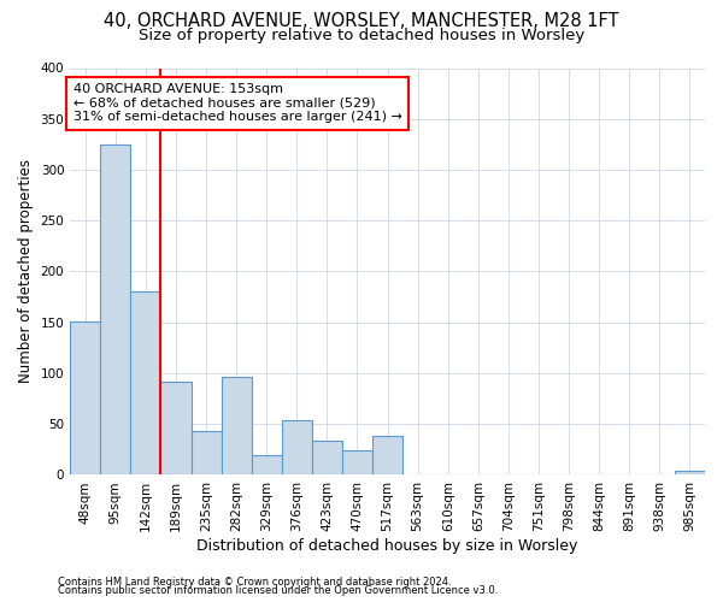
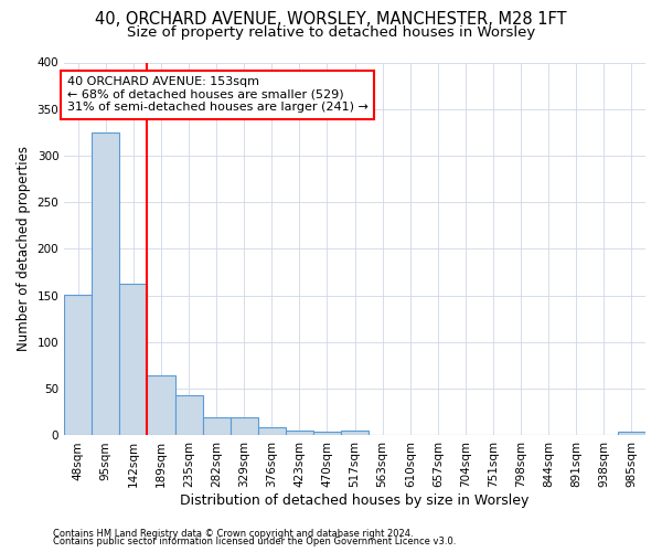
142sqm: 180 -> 163
189sqm: 92 -> 64
282sqm: 96 -> 20
376sqm: 54 -> 9
423sqm: 34 -> 5
470sqm: 24 -> 4
517sqm: 38 -> 5
